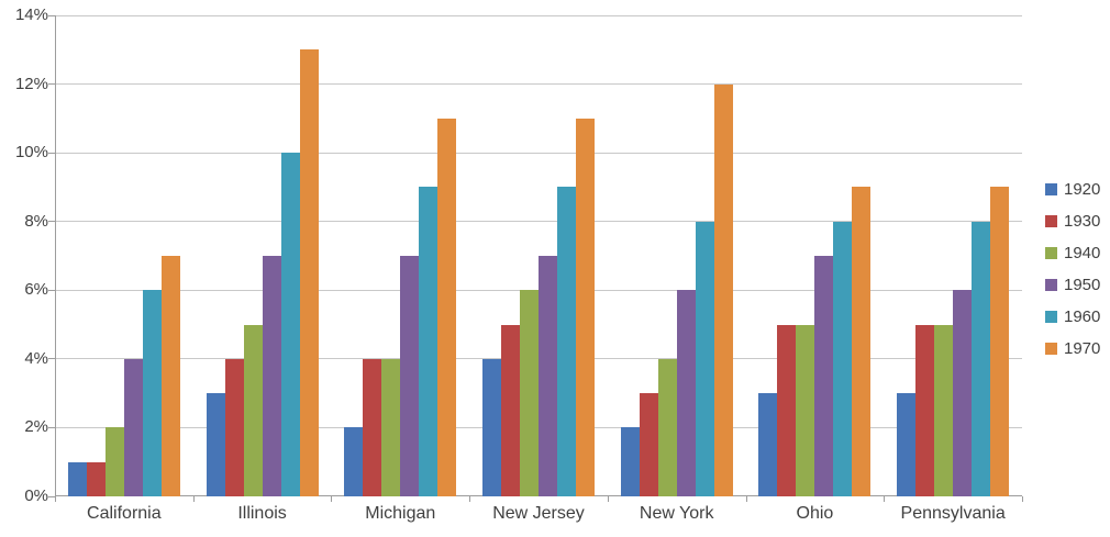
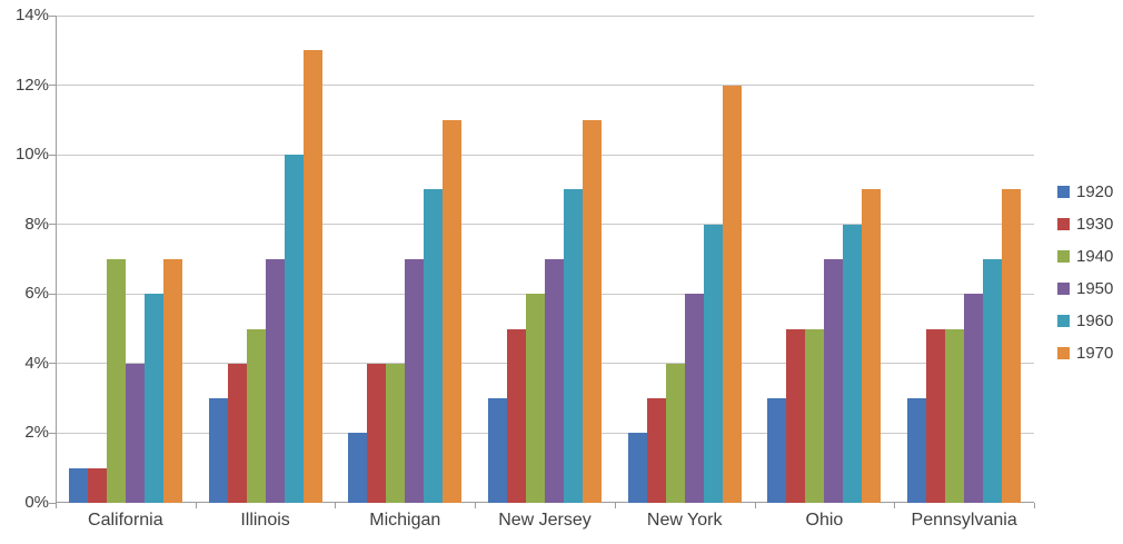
1940/California: 2% -> 7%
1920/New Jersey: 4% -> 3%
1960/Pennsylvania: 8% -> 7%
